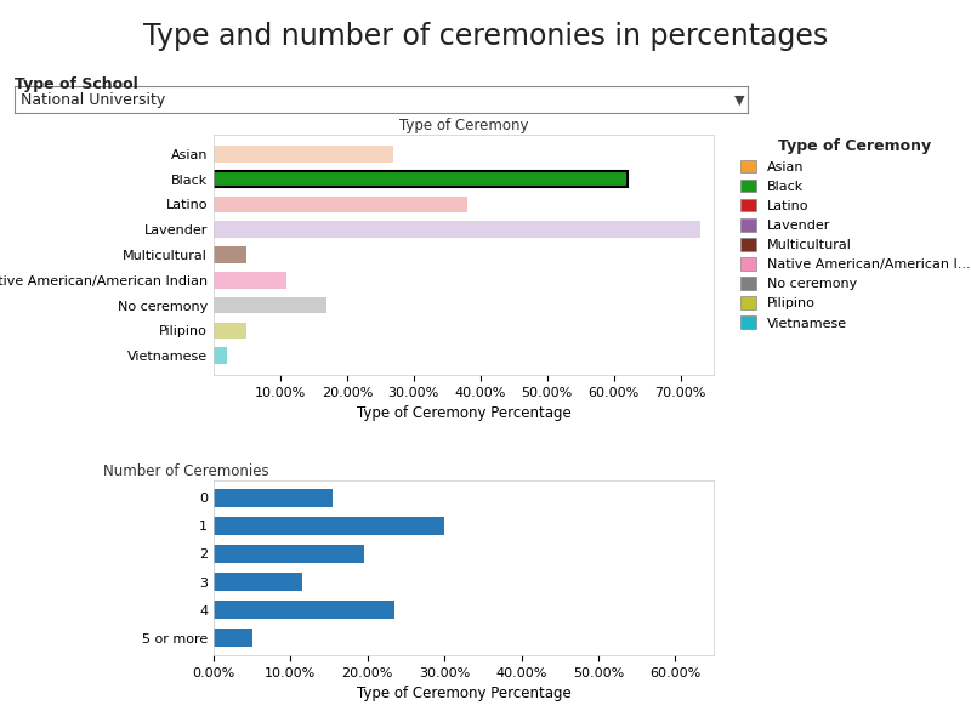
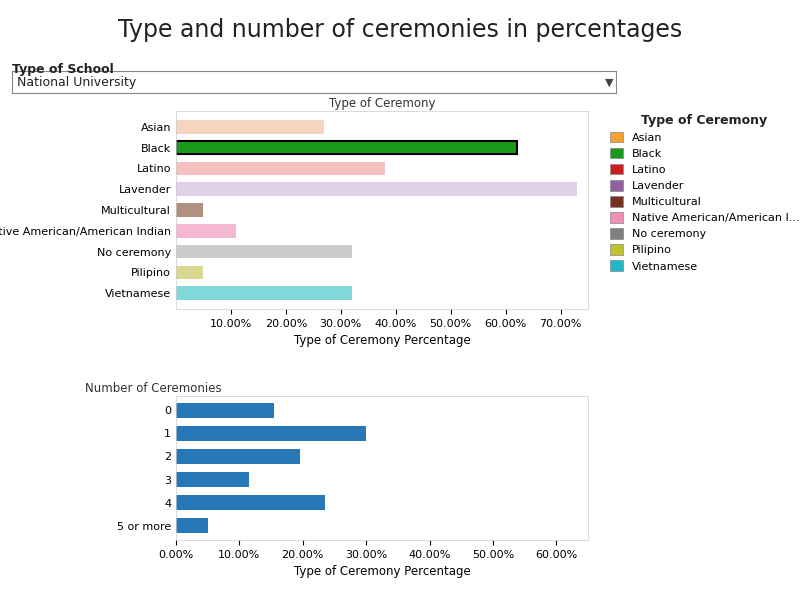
Type of Ceremony/No ceremony: 17% -> 32%
Type of Ceremony/Vietnamese: 2% -> 32%
